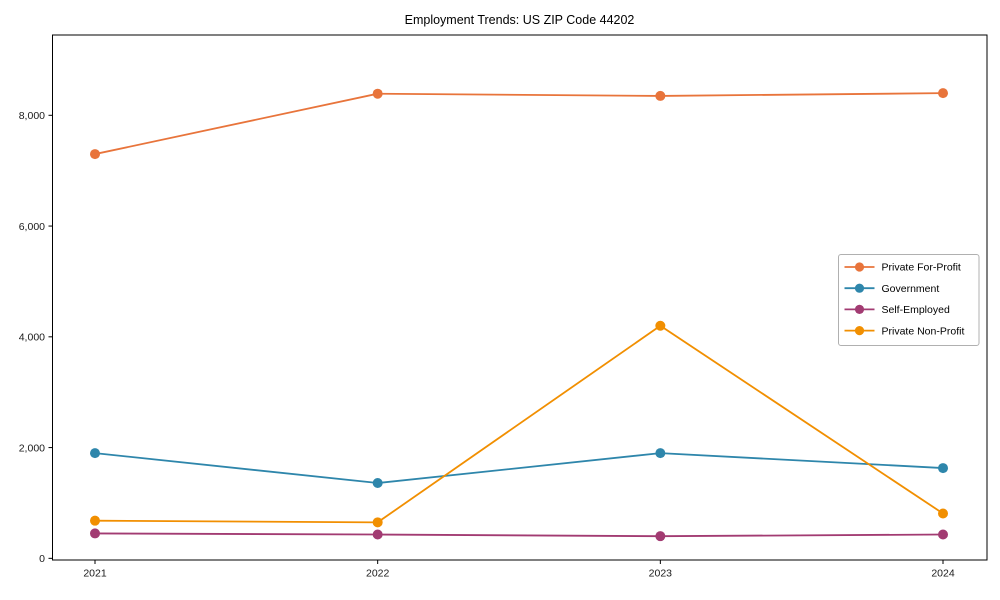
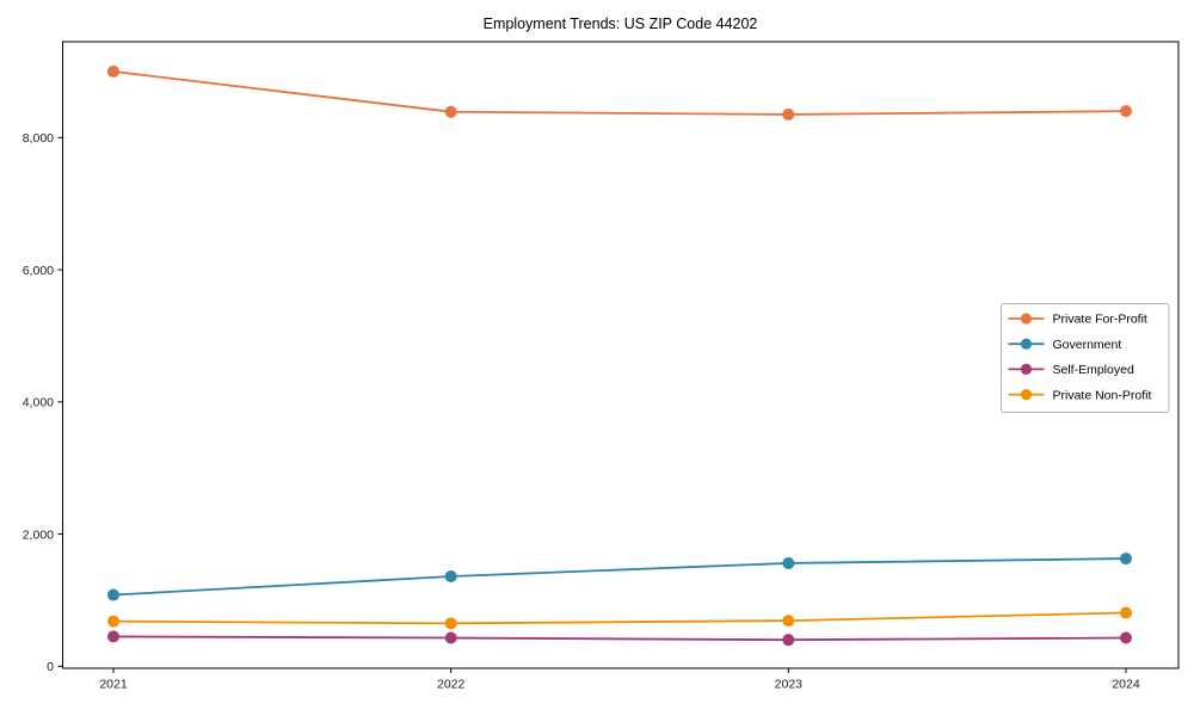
Private For-Profit/2021: 7300 -> 9000
Government/2021: 1900 -> 1100
Government/2023: 1900 -> 1600
Private Non-Profit/2023: 4200 -> 700
